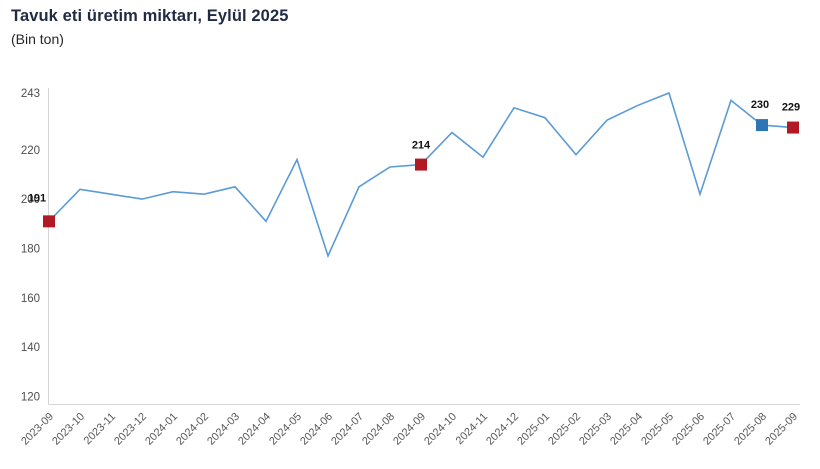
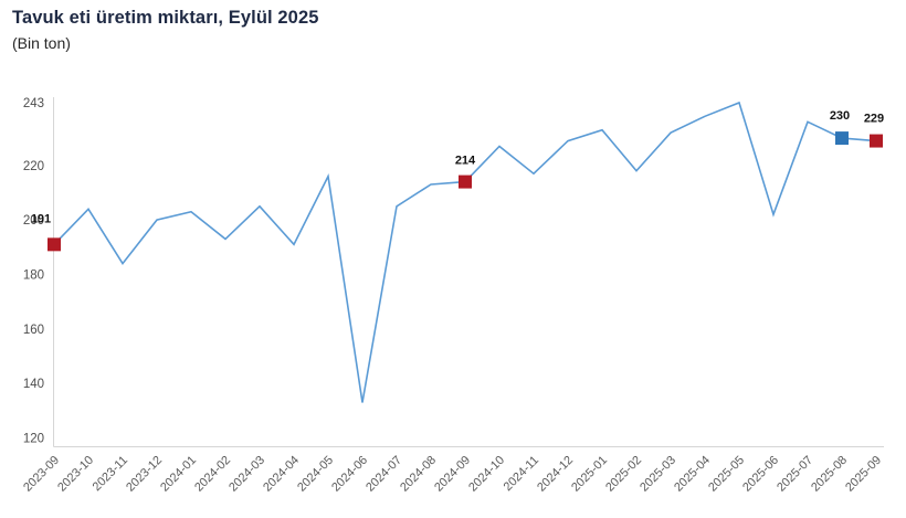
2023-11: 202 -> 184
2024-02: 202 -> 193
2024-06: 177 -> 133
2024-12: 237 -> 229
2025-07: 240 -> 236
